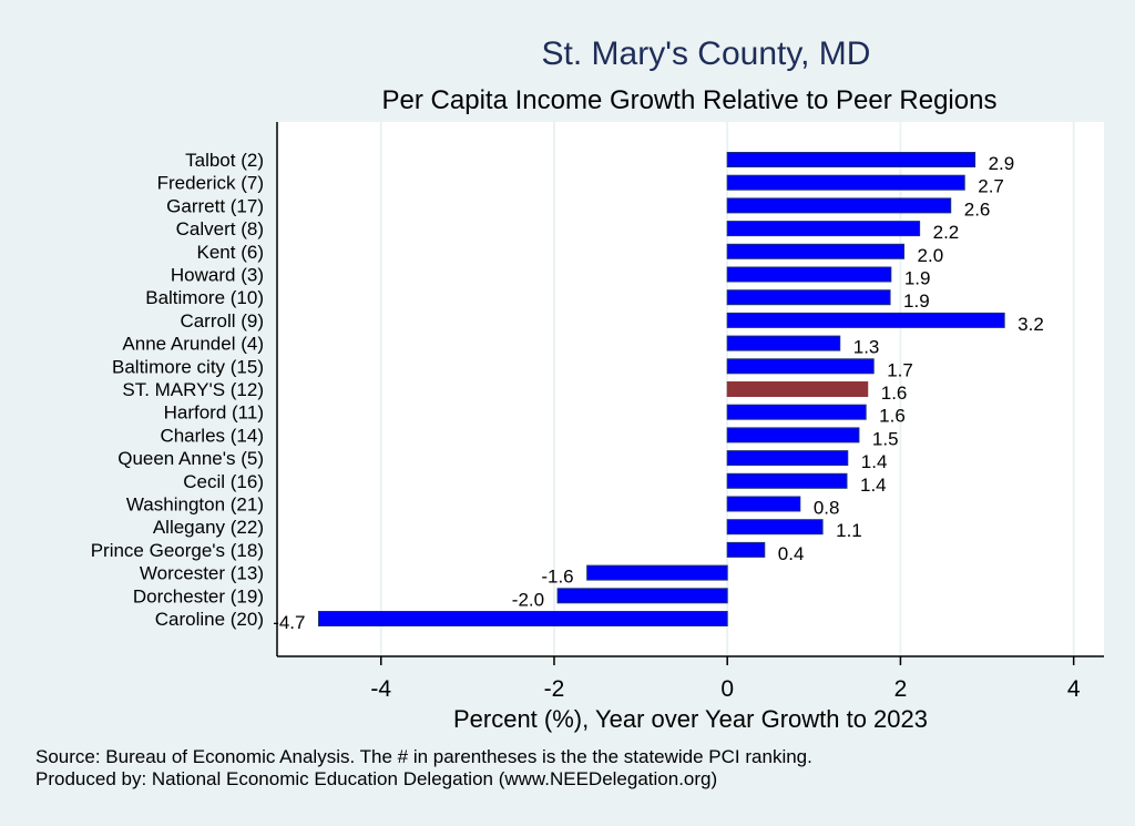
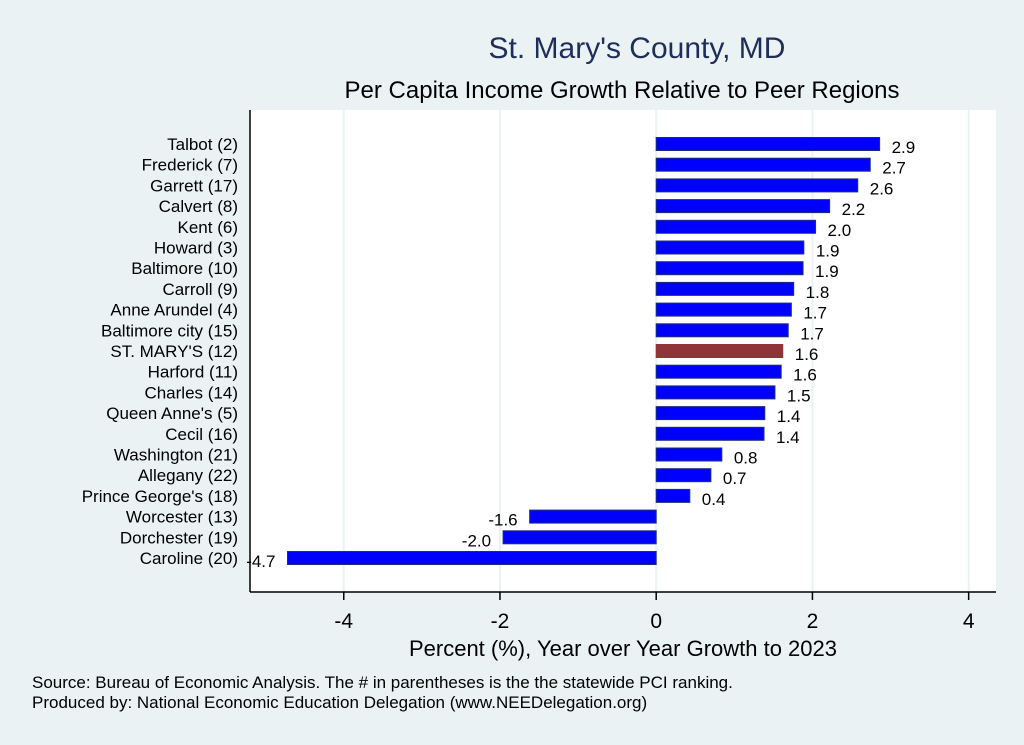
Carroll (9): 3.2 -> 1.8
Anne Arundel (4): 1.3 -> 1.7
Allegany (22): 1.1 -> 0.7
